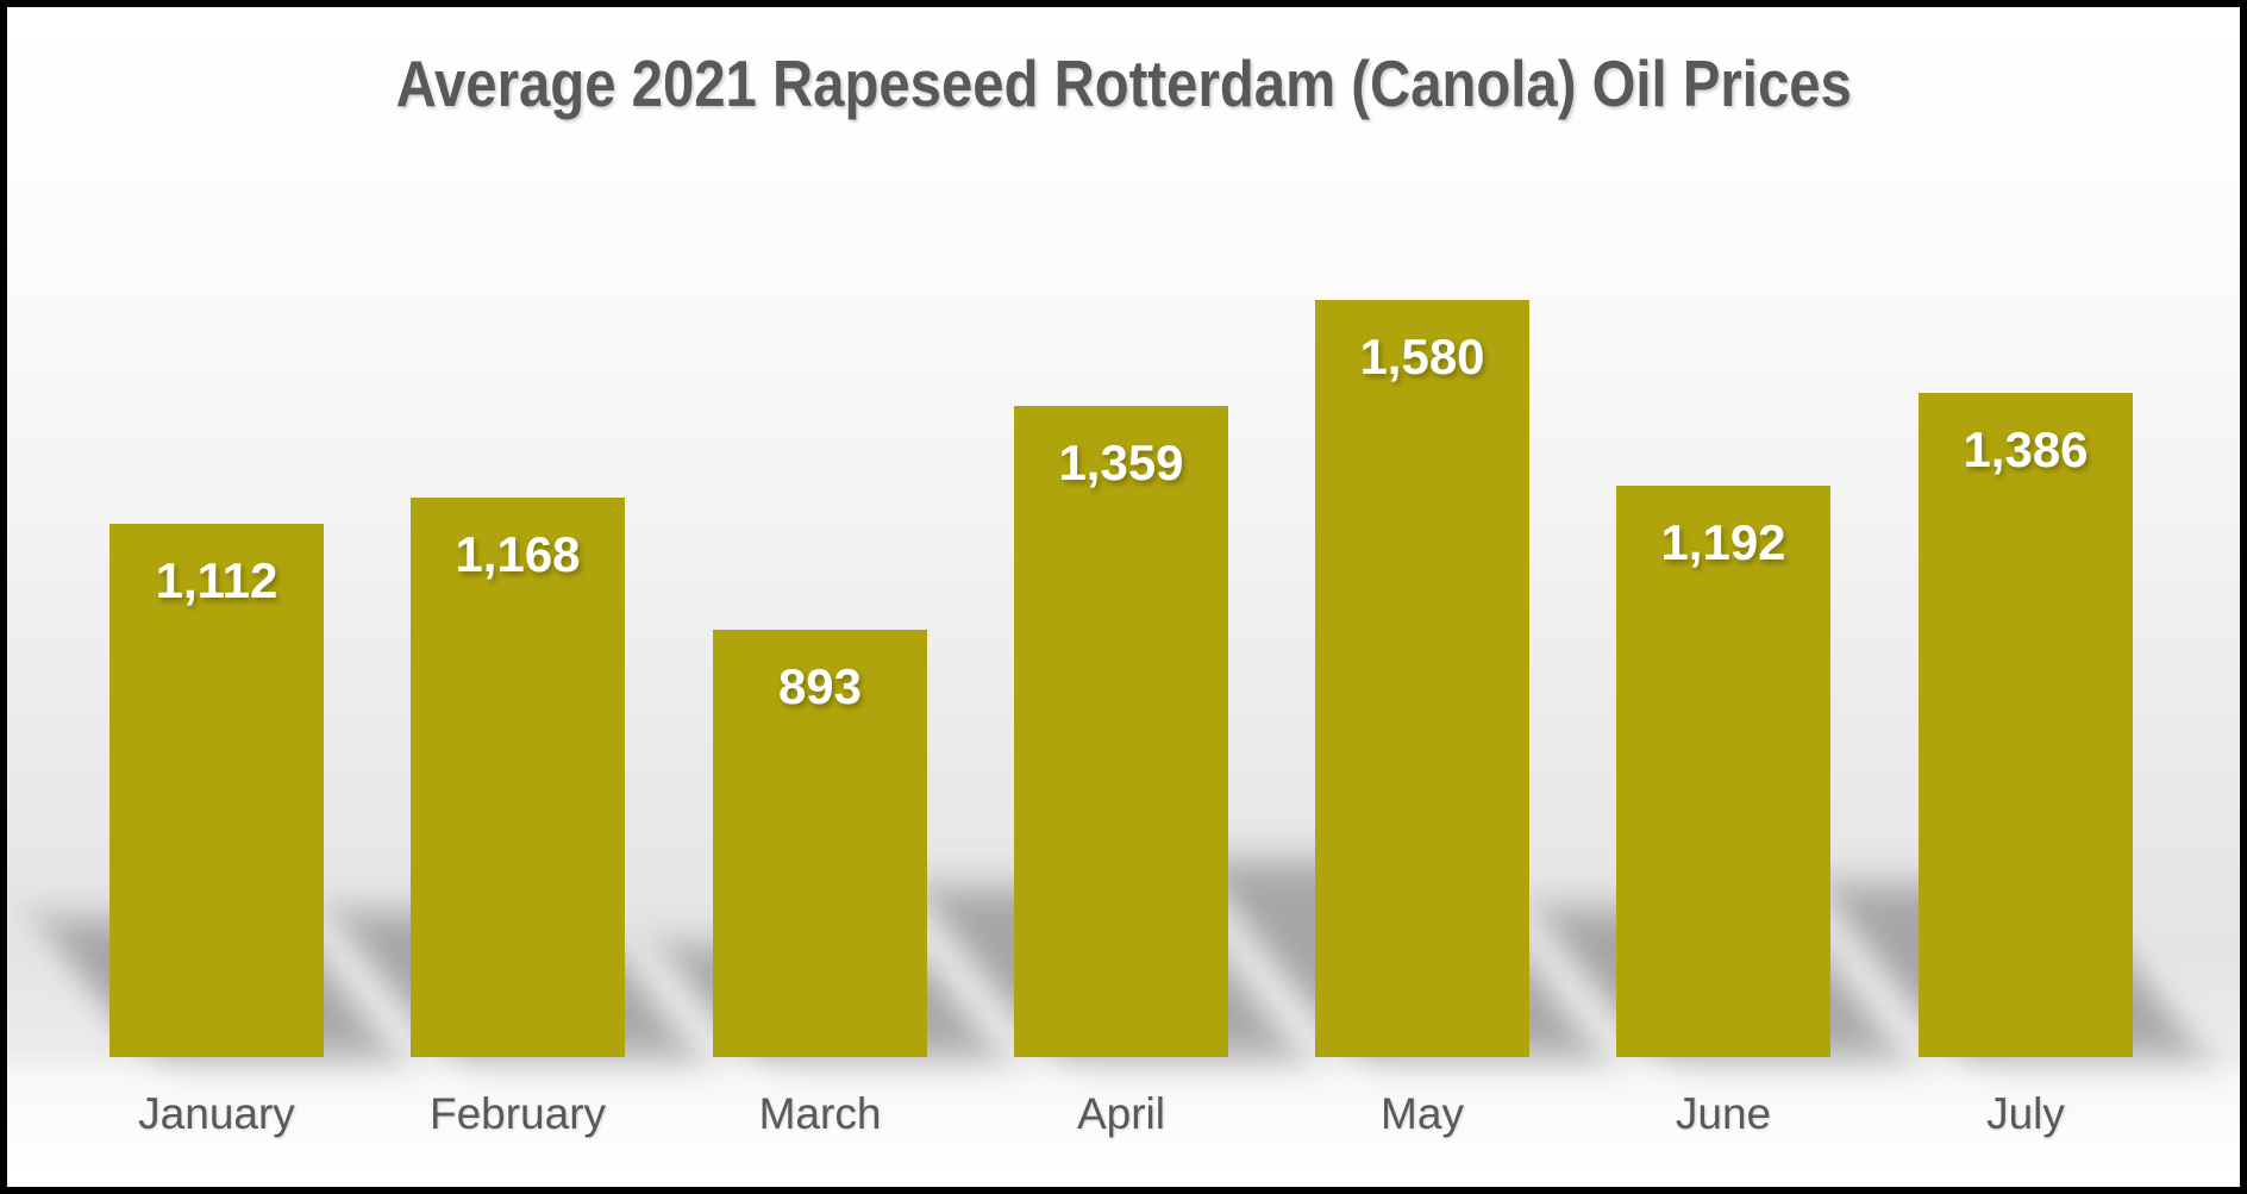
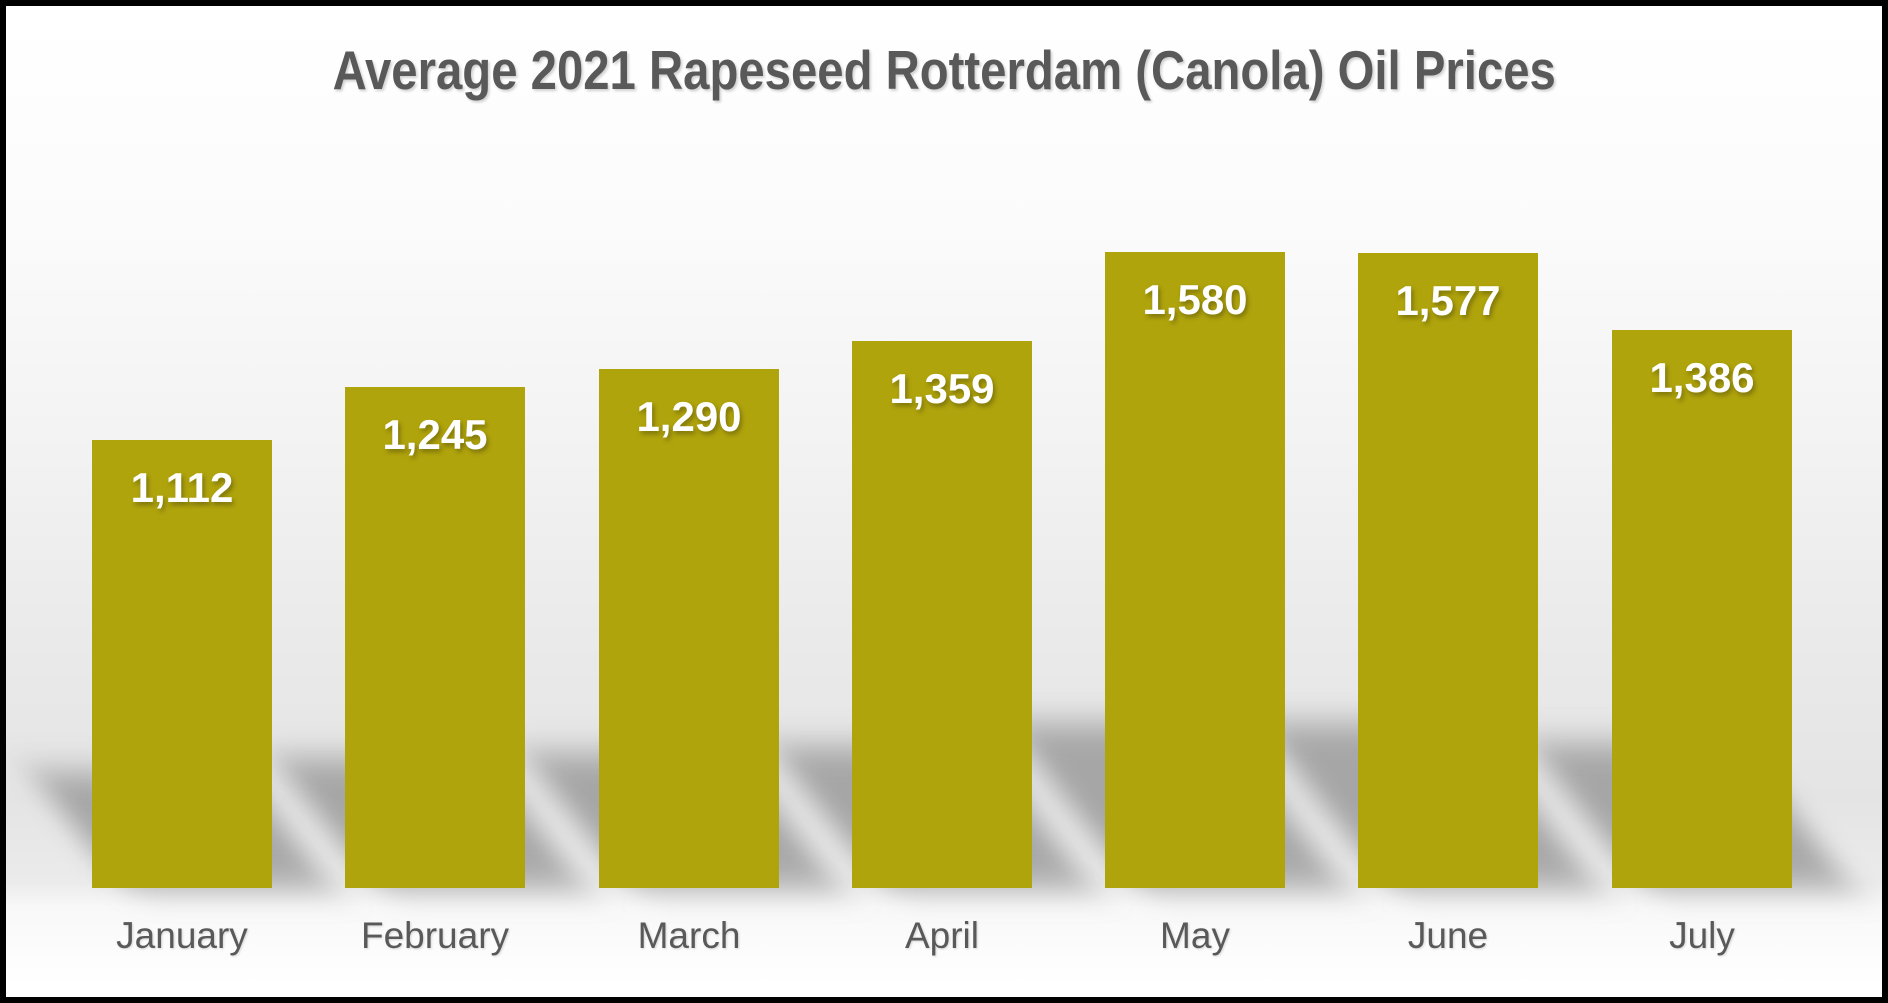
February: 1,168 -> 1,245
March: 893 -> 1,290
June: 1,192 -> 1,577
